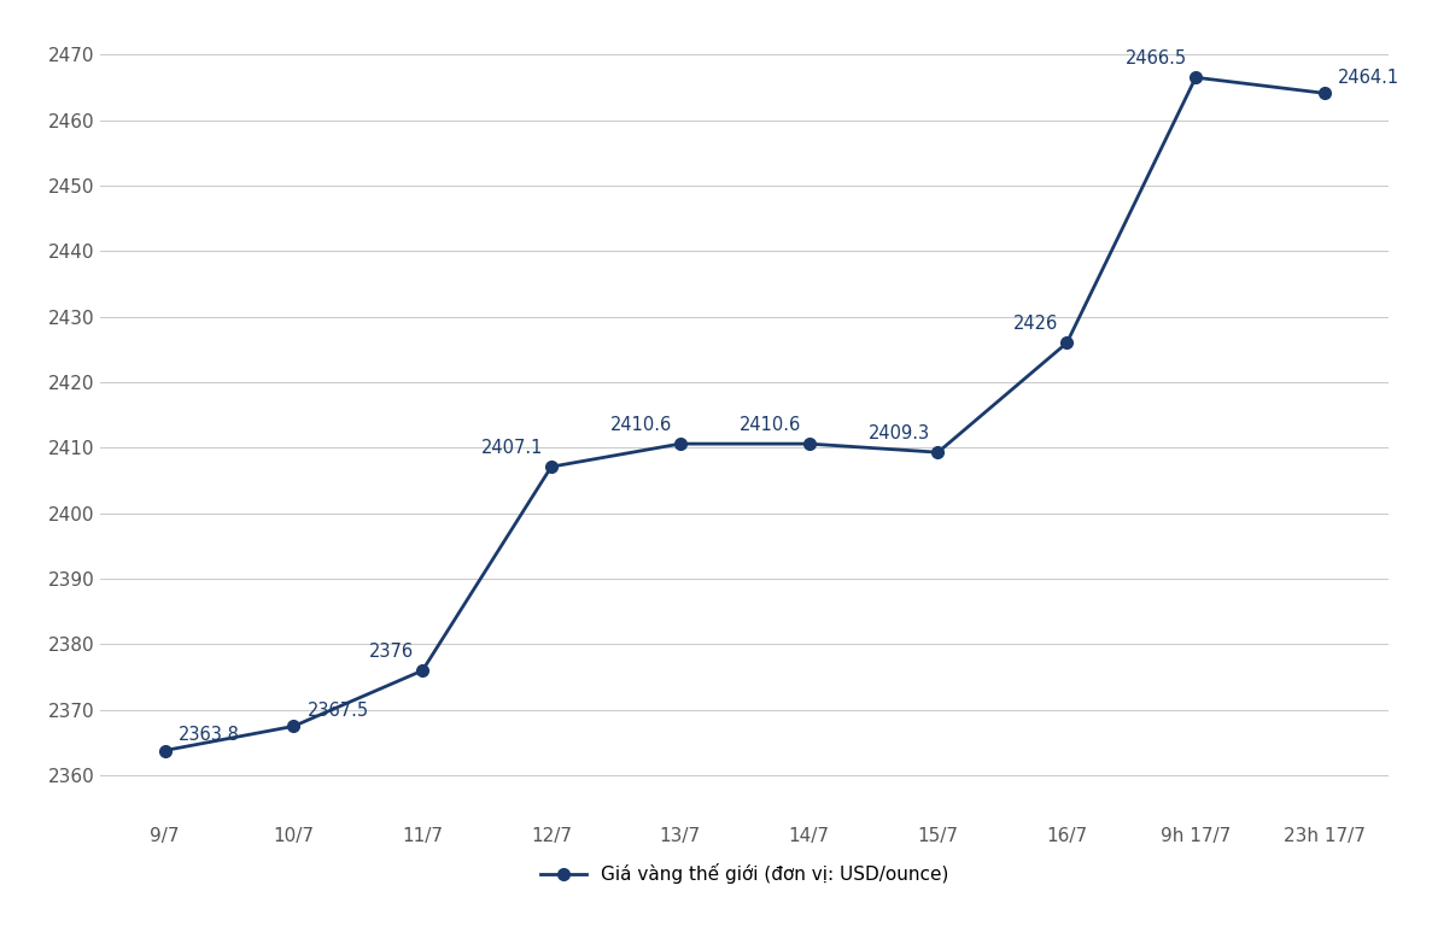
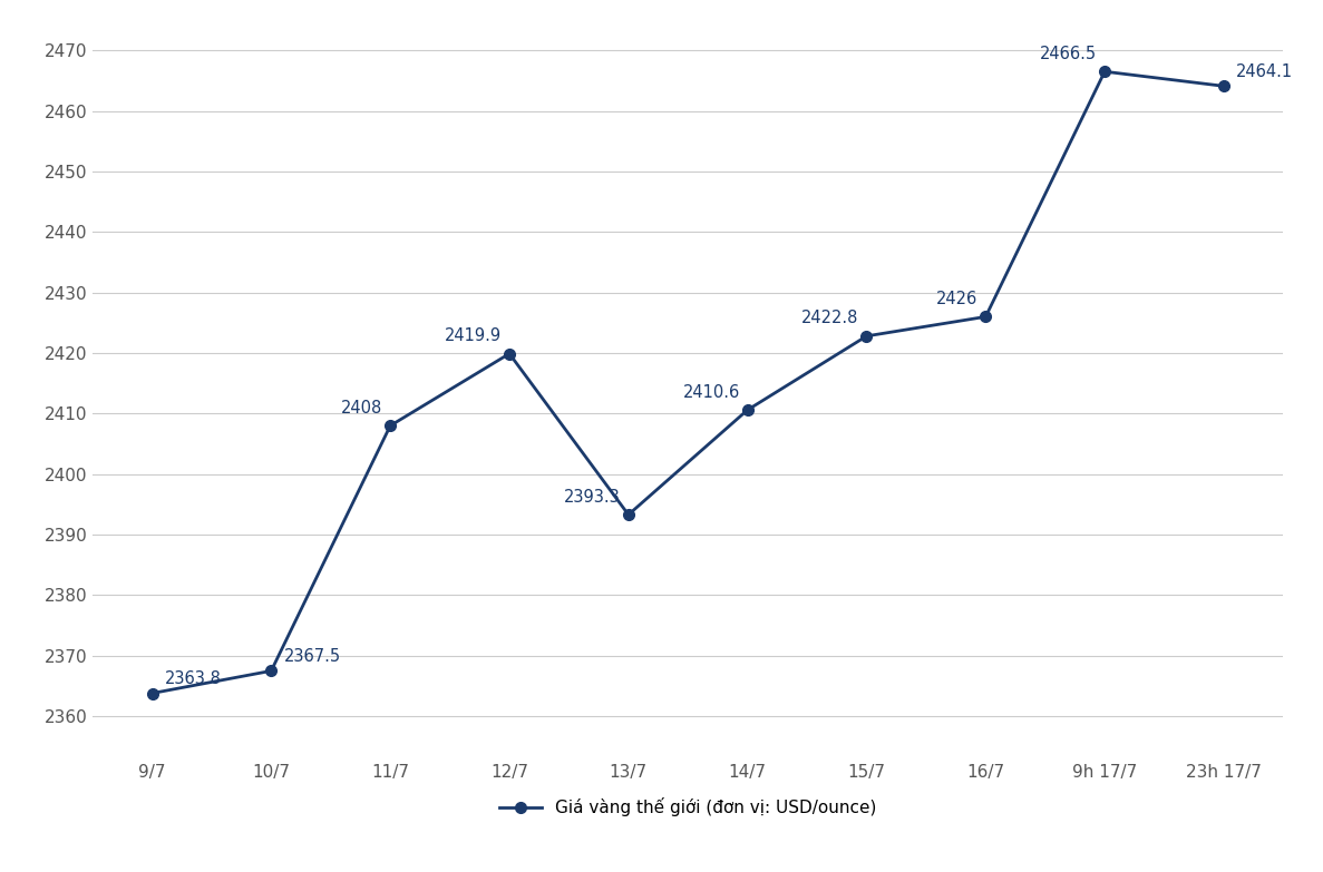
11/7: 2376 -> 2408
12/7: 2407.1 -> 2419.9
13/7: 2410.6 -> 2393.3
15/7: 2409.3 -> 2422.8
